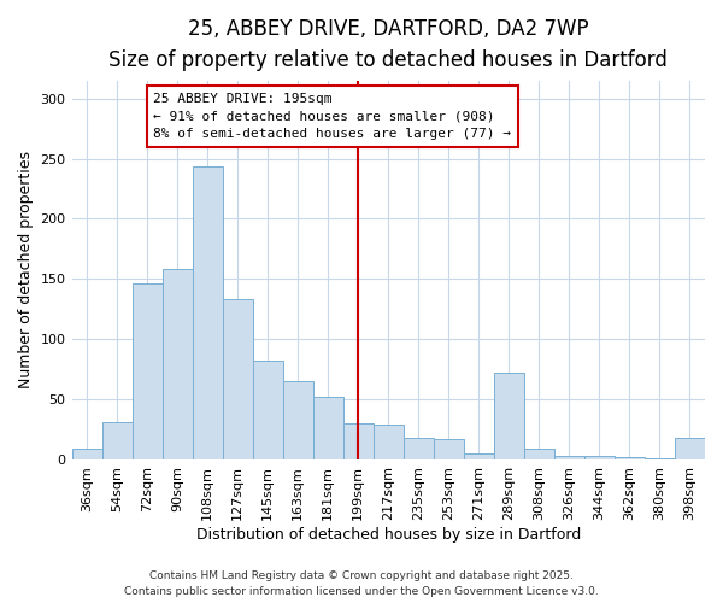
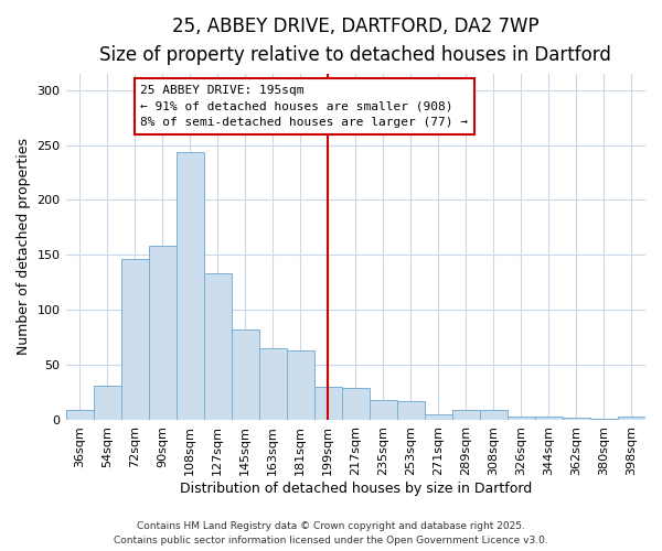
181sqm: 52 -> 63
289sqm: 72 -> 9
398sqm: 18 -> 3
